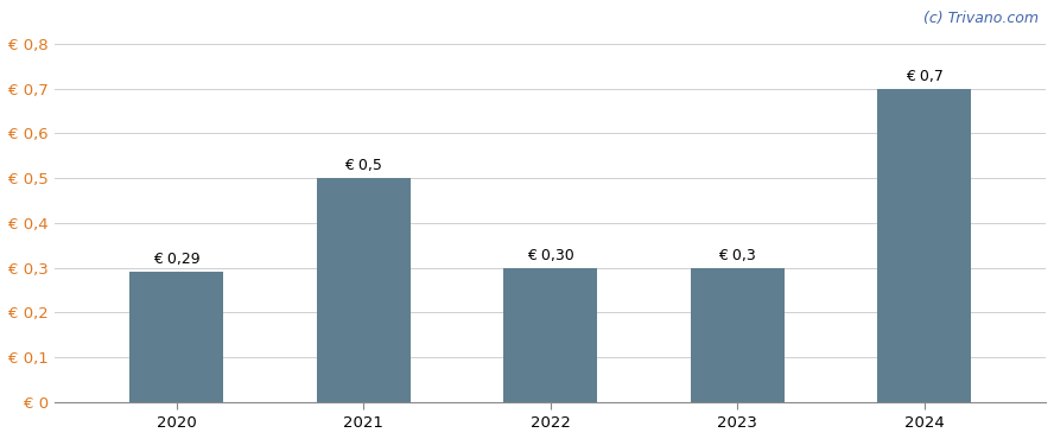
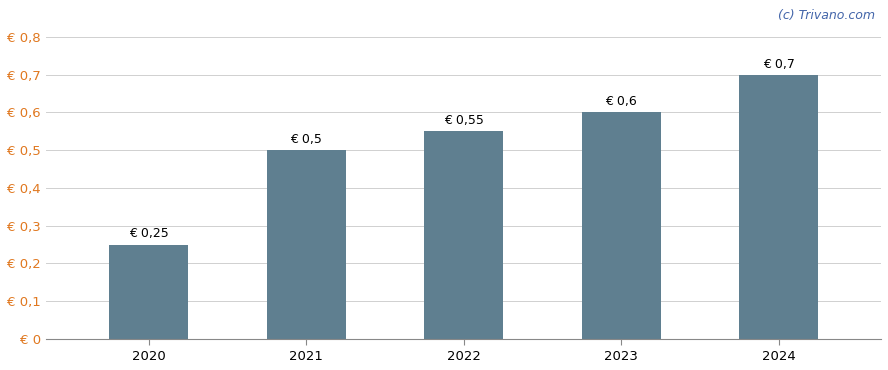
2020: 0,29 -> 0,25
2022: 0,3 -> 0,6
2023: 0,3 -> 0,6
